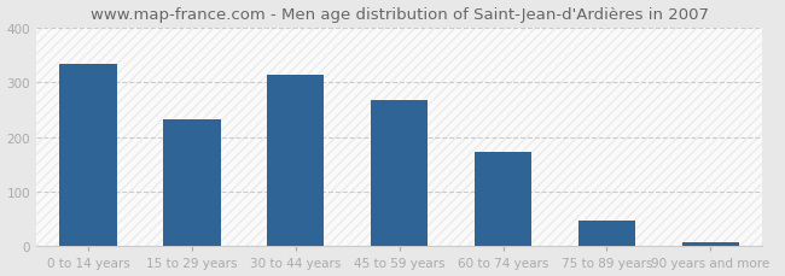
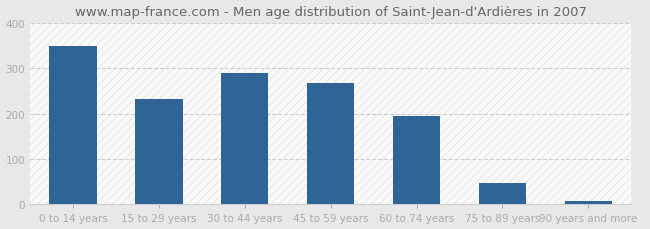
0 to 14 years: 333 -> 350
30 to 44 years: 314 -> 290
60 to 74 years: 172 -> 195
